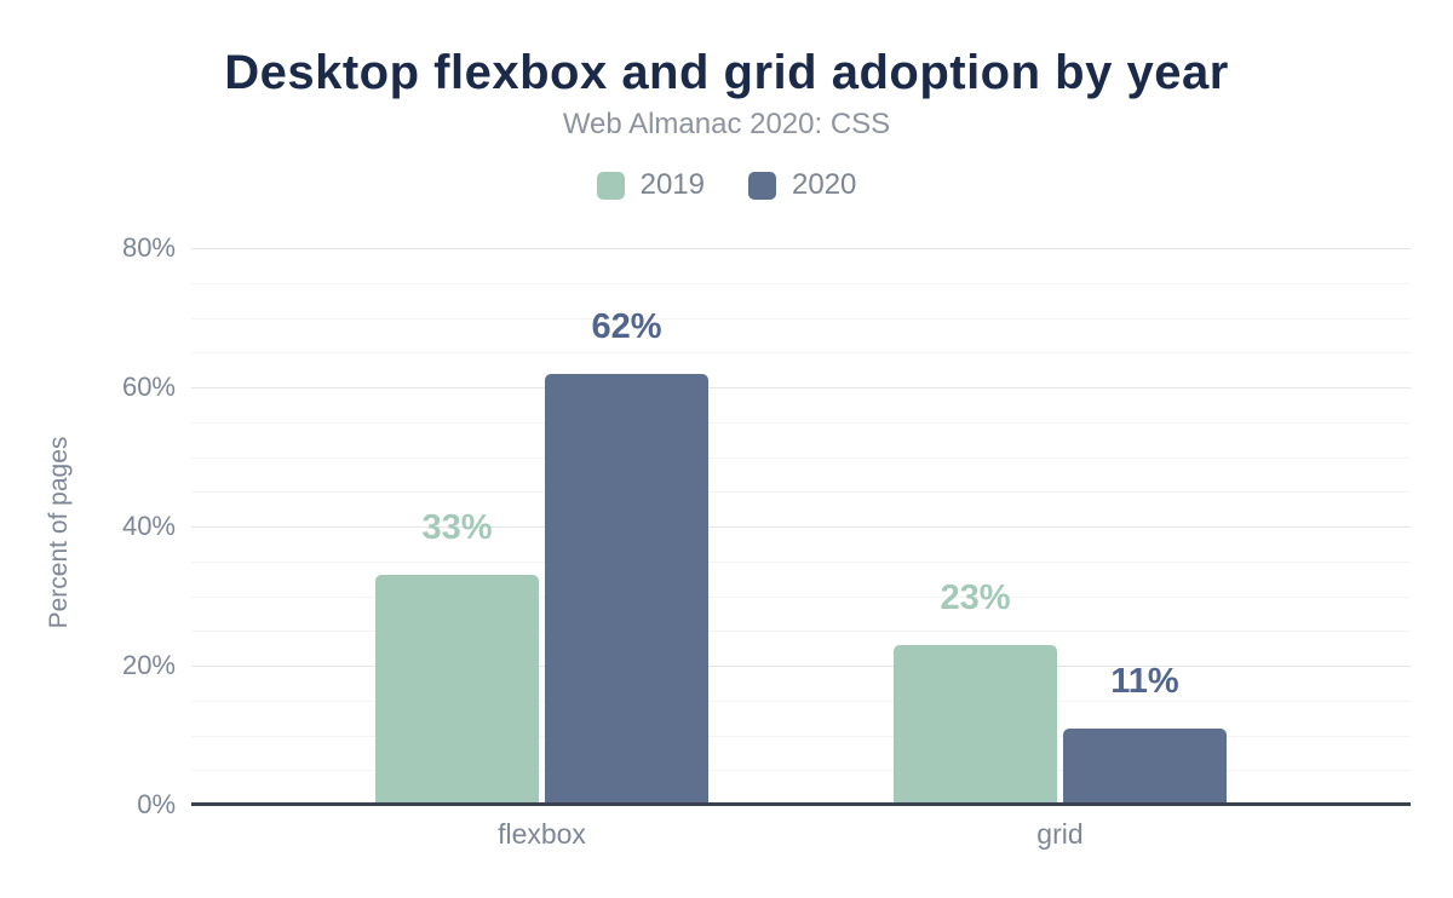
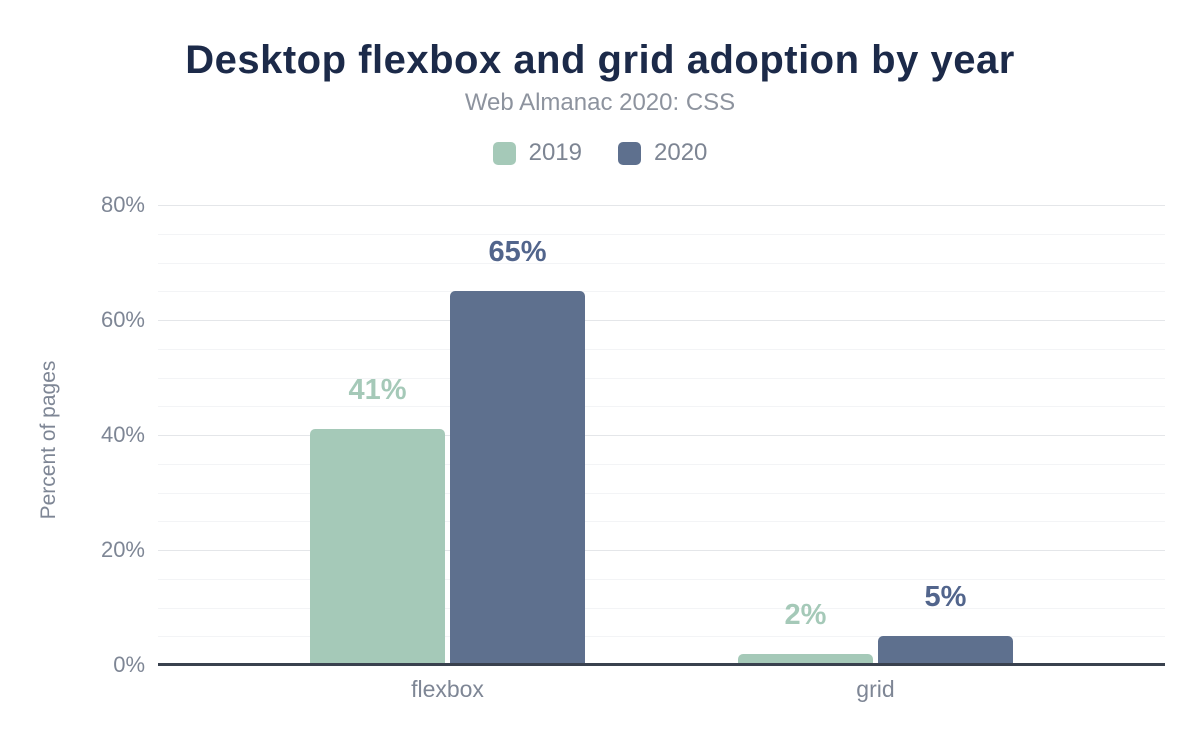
2019/flexbox: 33% -> 41%
2020/flexbox: 62% -> 65%
2019/grid: 23% -> 2%
2020/grid: 11% -> 5%
